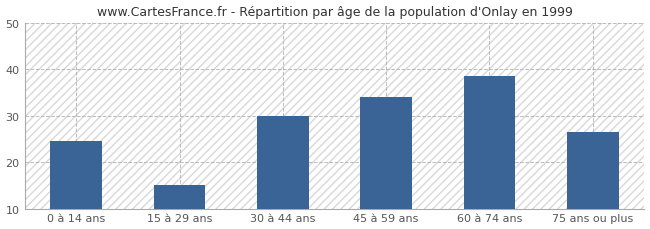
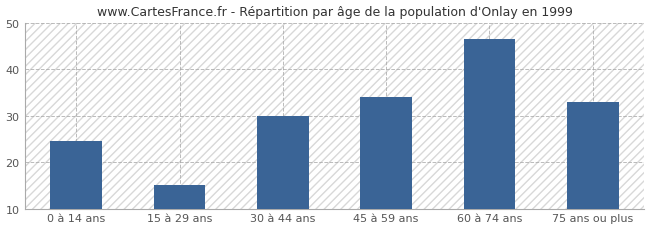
60 à 74 ans: 38.5 -> 46.5
75 ans ou plus: 26.5 -> 33.0
